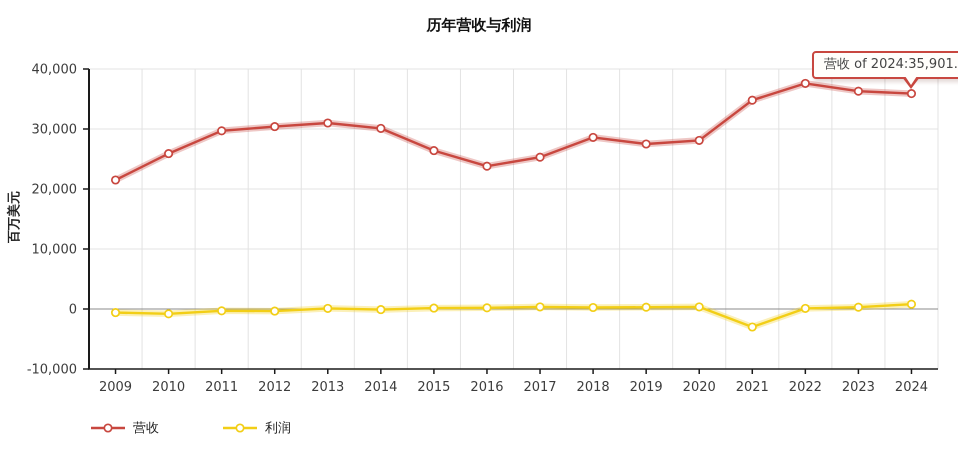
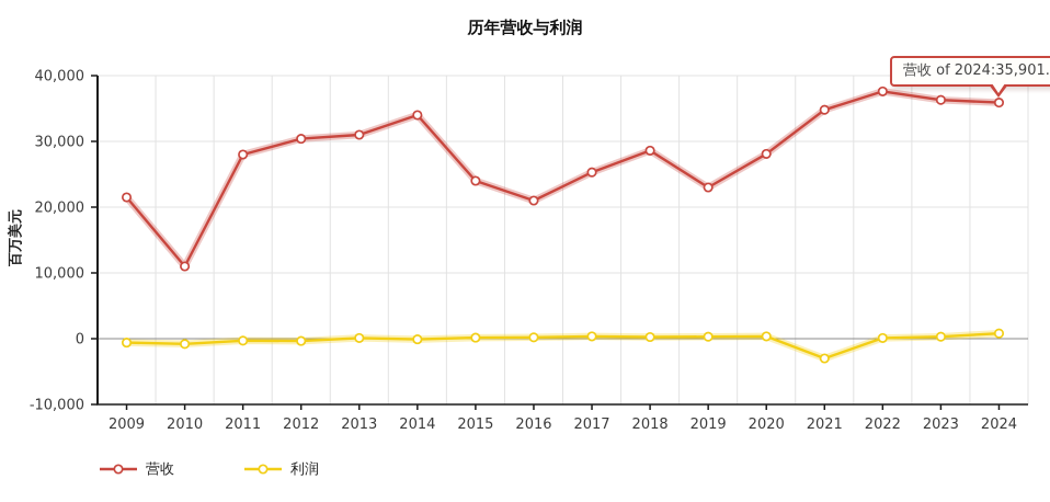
营收/2010: 26000 -> 11000
营收/2011: 30000 -> 28000
营收/2014: 30000 -> 34000
营收/2015: 26000 -> 24000
营收/2016: 24000 -> 21000
营收/2019: 28000 -> 23000
